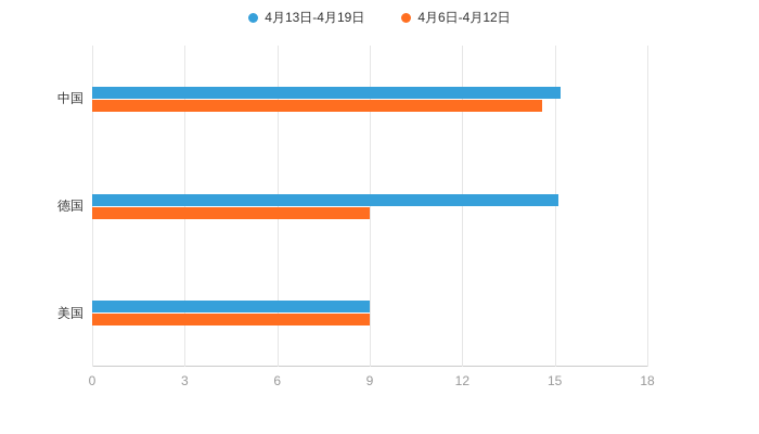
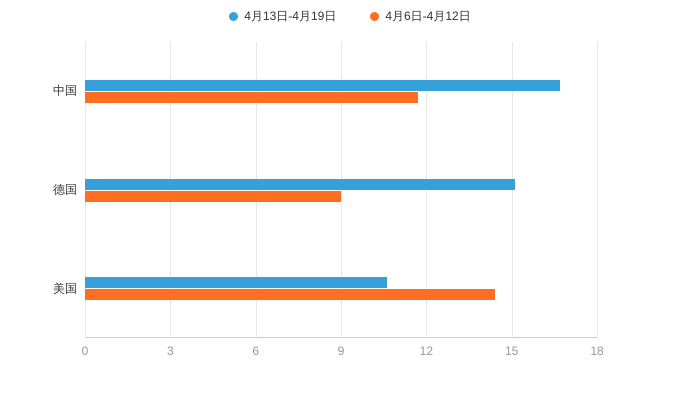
4月13日-4月19日/中国: 15.2 -> 16.7
4月6日-4月12日/中国: 14.6 -> 11.7
4月13日-4月19日/美国: 9.0 -> 10.6
4月6日-4月12日/美国: 9.0 -> 14.4
